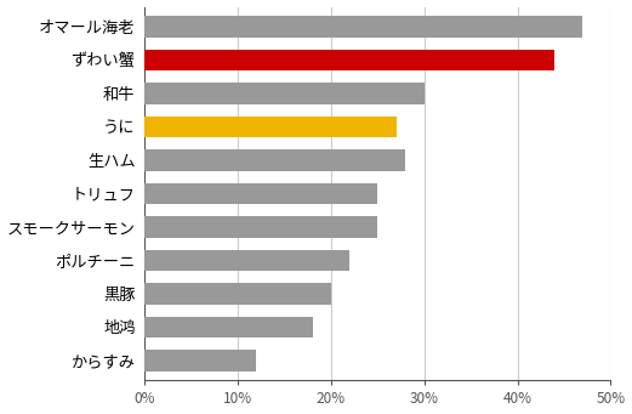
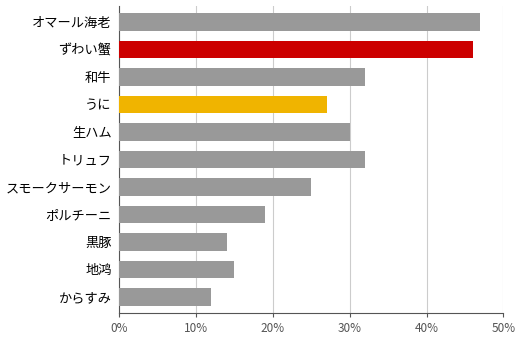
ずわい蟹: 44% -> 46%
和牛: 30% -> 32%
生ハム: 28% -> 30%
トリュフ: 25% -> 32%
ポルチーニ: 22% -> 19%
黒豚: 20% -> 14%
地鸿: 18% -> 15%
